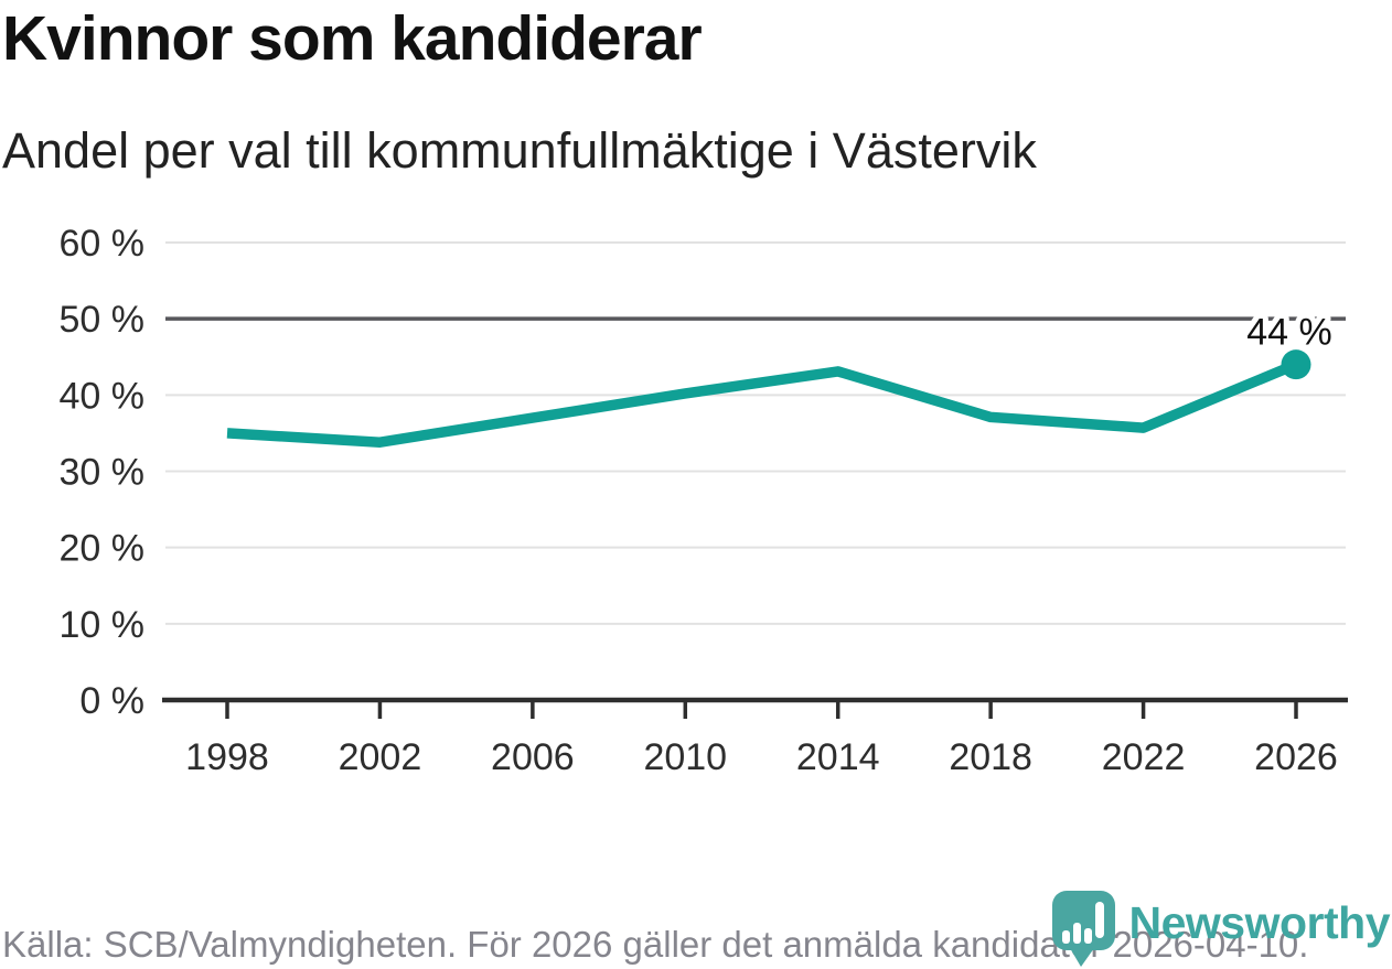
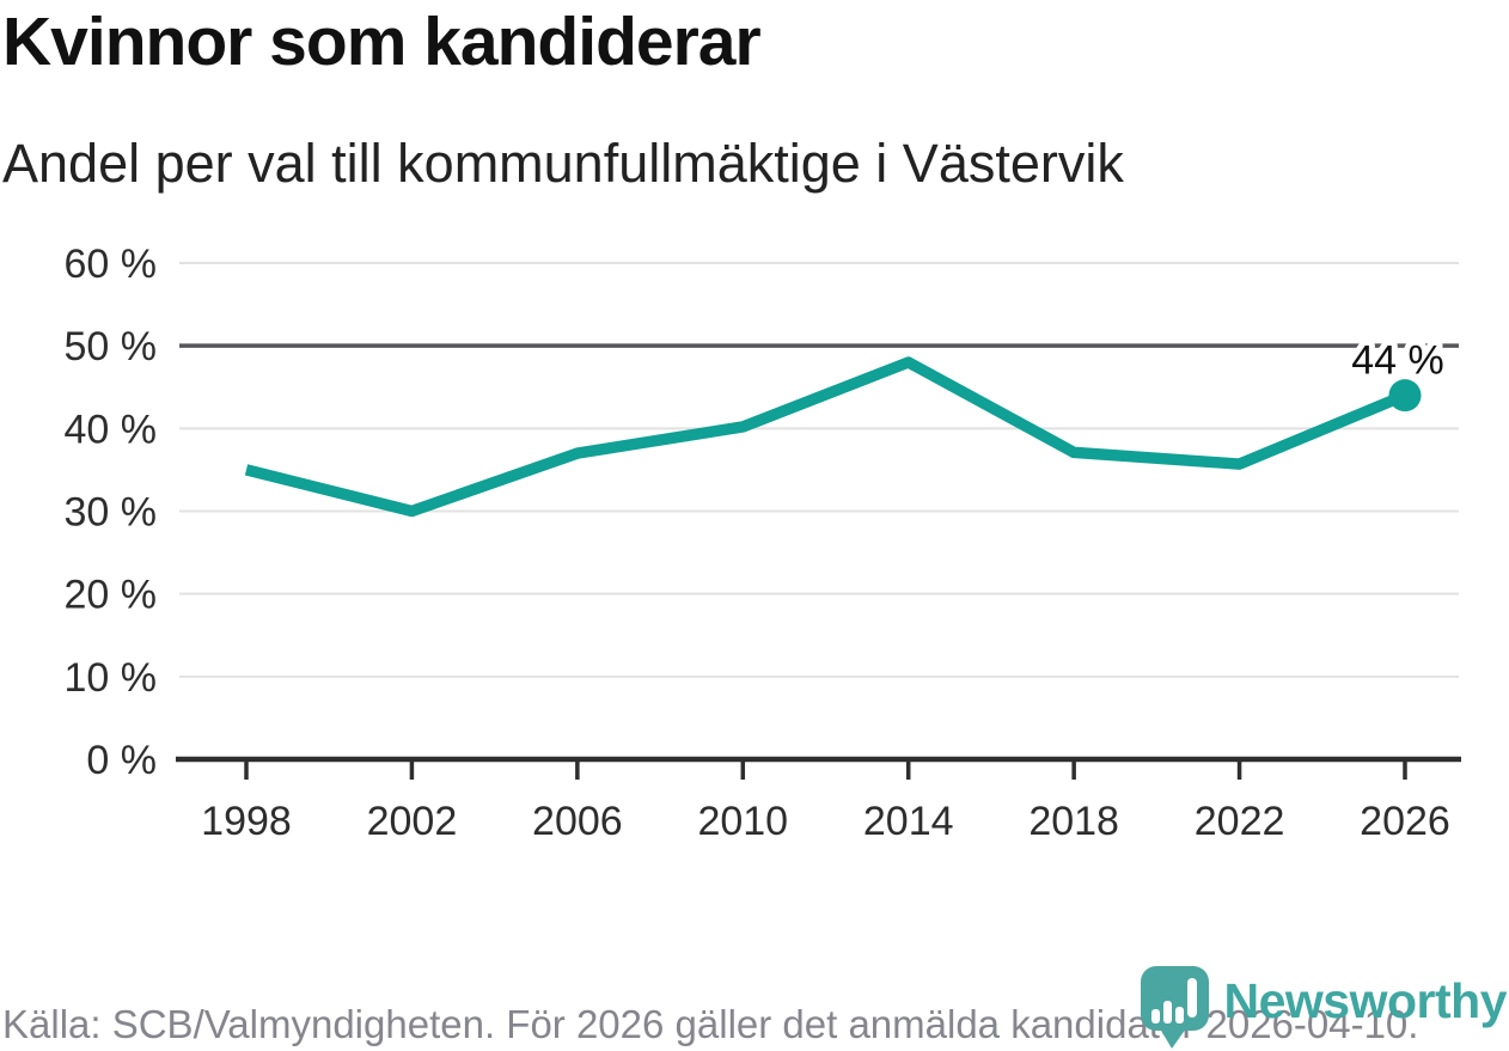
2002: 34% -> 30%
2014: 43% -> 48%
